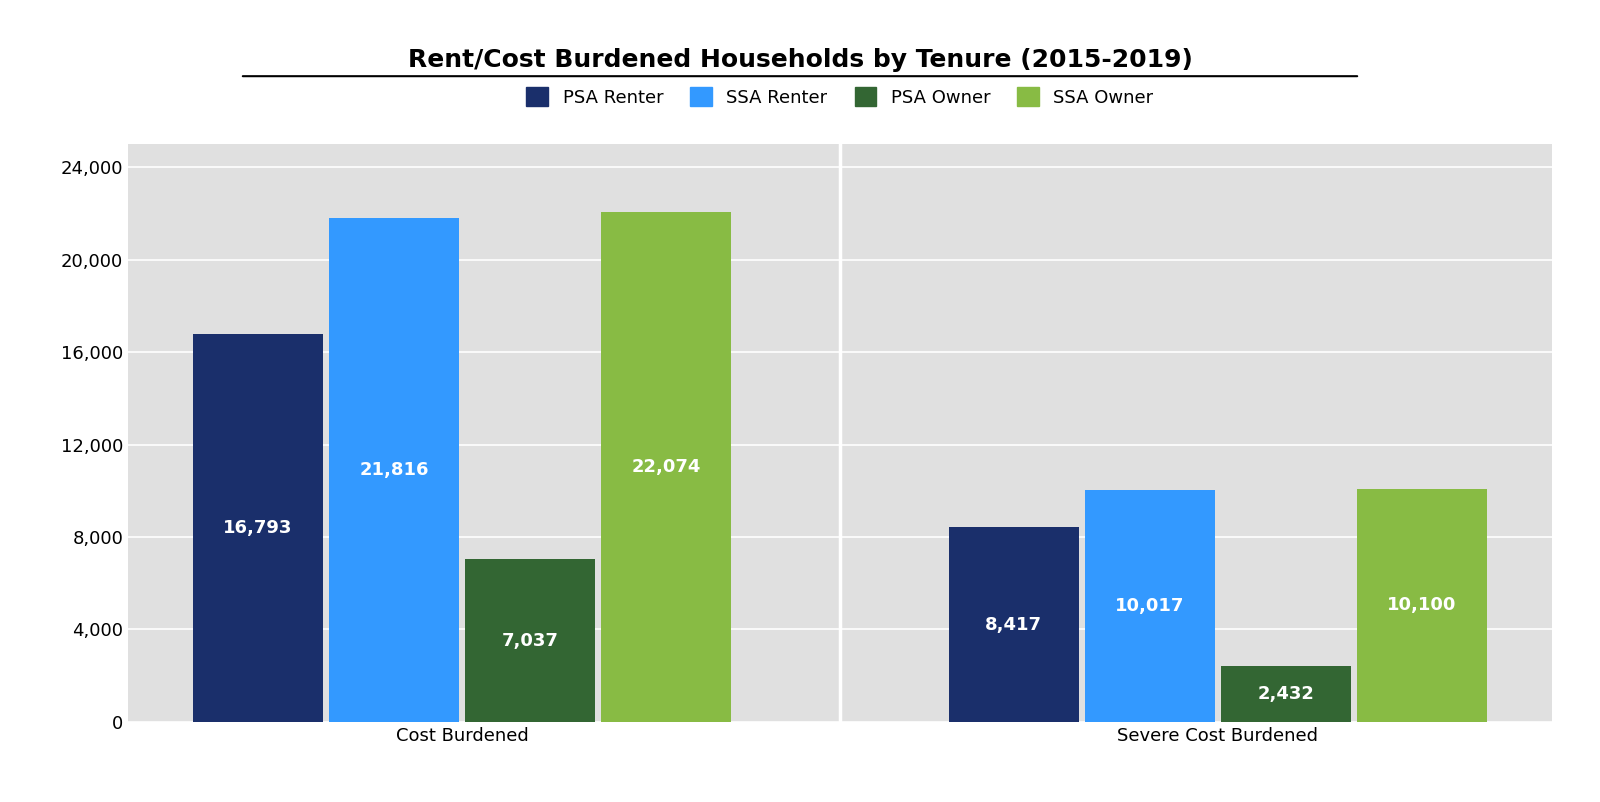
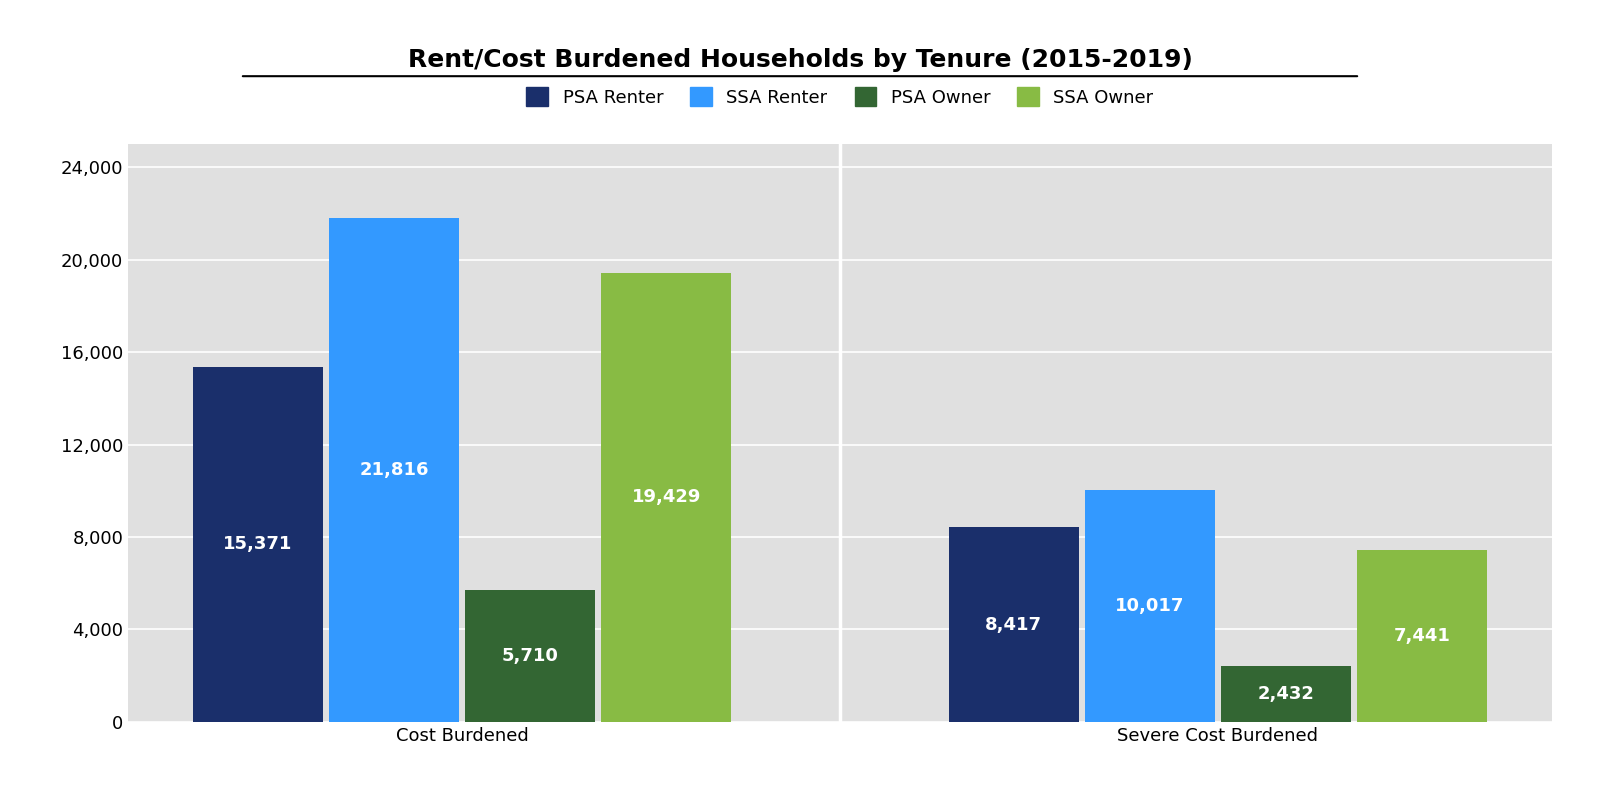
PSA Renter/Cost Burdened: 16,793 -> 15,371
PSA Owner/Cost Burdened: 7,037 -> 5,710
SSA Owner/Cost Burdened: 22,074 -> 19,429
SSA Owner/Severe Cost Burdened: 10,100 -> 7,441
